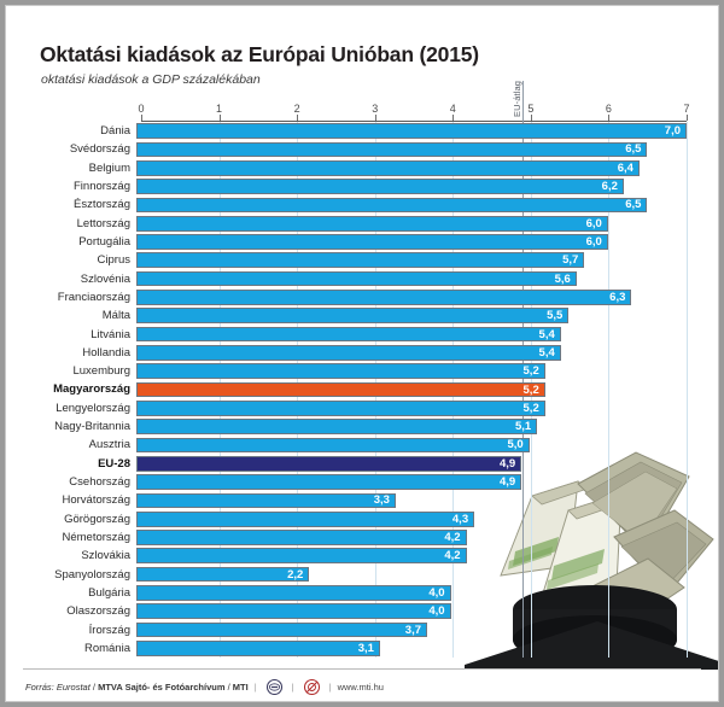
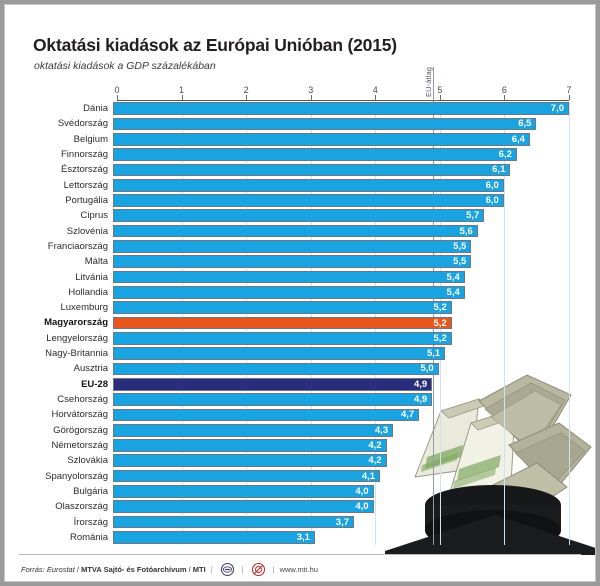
Észtország: 6,5 -> 6,1
Franciaország: 6,3 -> 5,5
Horvátország: 3,3 -> 4,7
Spanyolország: 2,2 -> 4,1
